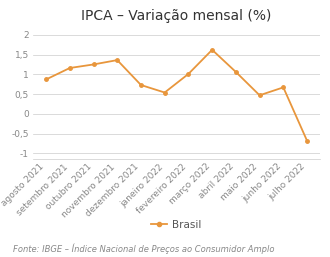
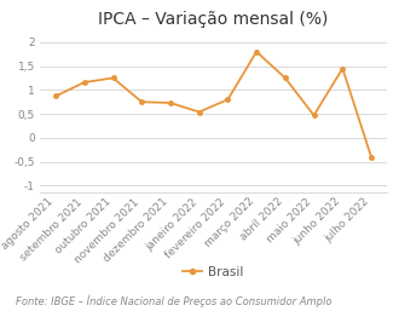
novembro 2021: 1,36 -> 0,75
fevereiro 2022: 1,01 -> 0,80
março 2022: 1,62 -> 1,80
abril 2022: 1,06 -> 1,25
junho 2022: 0,67 -> 1,45
julho 2022: -0,68 -> -0,40
